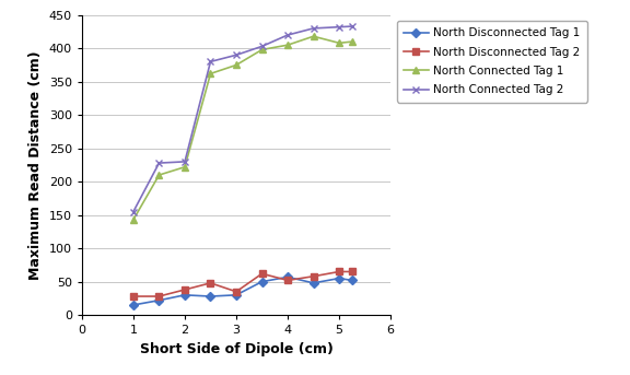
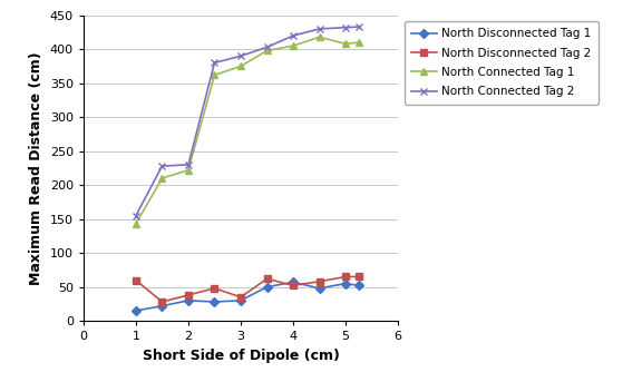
North Disconnected Tag 2/1: 28 -> 60
